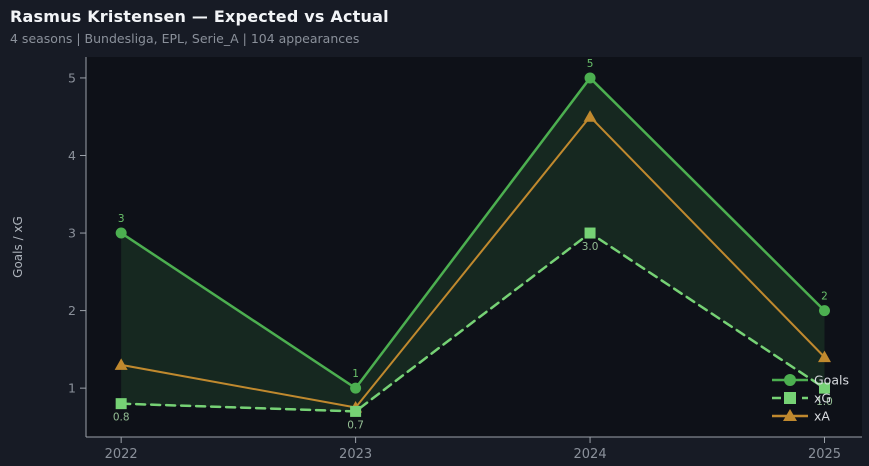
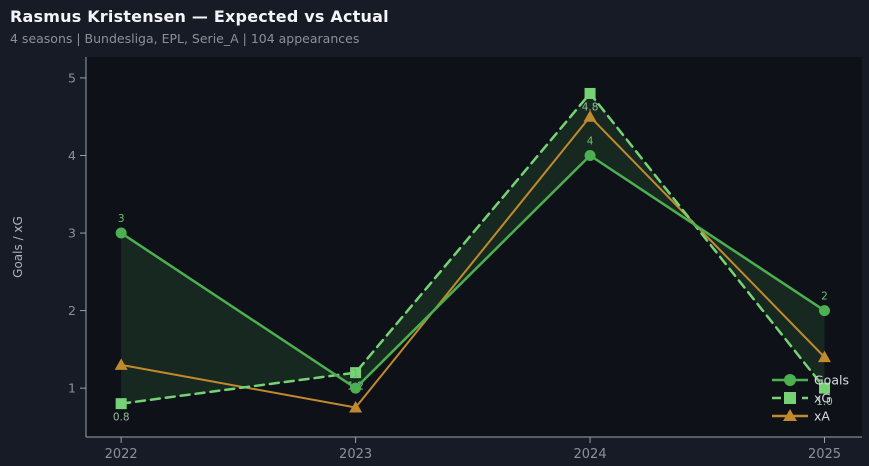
xG/2023: 0.7 -> 1.2
Goals/2024: 5 -> 4
xG/2024: 3.0 -> 4.8
